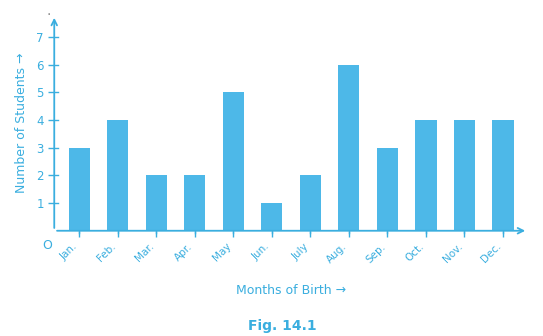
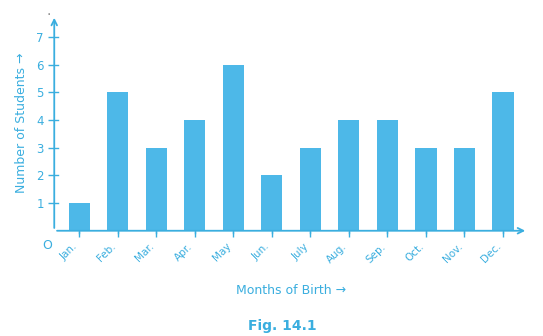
Jan.: 3 -> 1
Feb.: 4 -> 5
Mar.: 2 -> 3
Apr.: 2 -> 4
May: 5 -> 6
Jun.: 1 -> 2
July: 2 -> 3
Aug.: 6 -> 4
Sep.: 3 -> 4
Oct.: 4 -> 3
Nov.: 4 -> 3
Dec.: 4 -> 5
